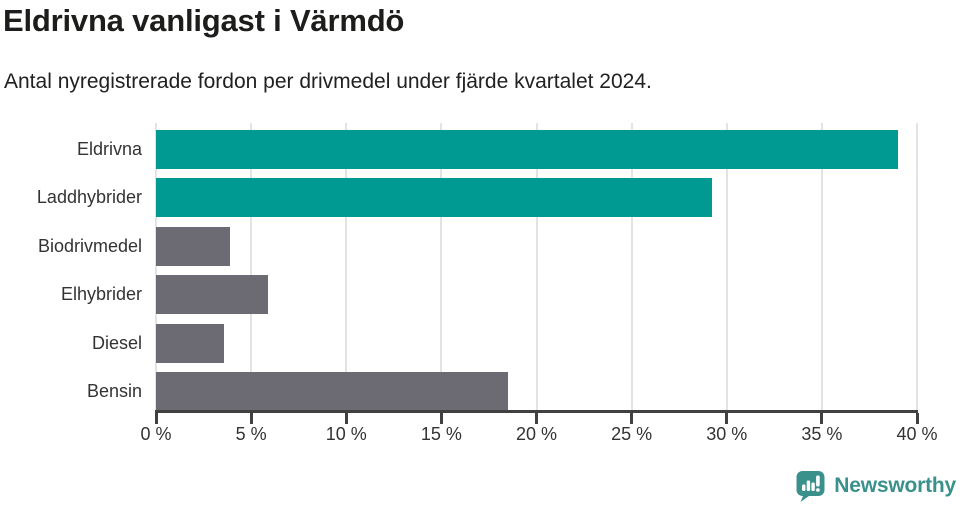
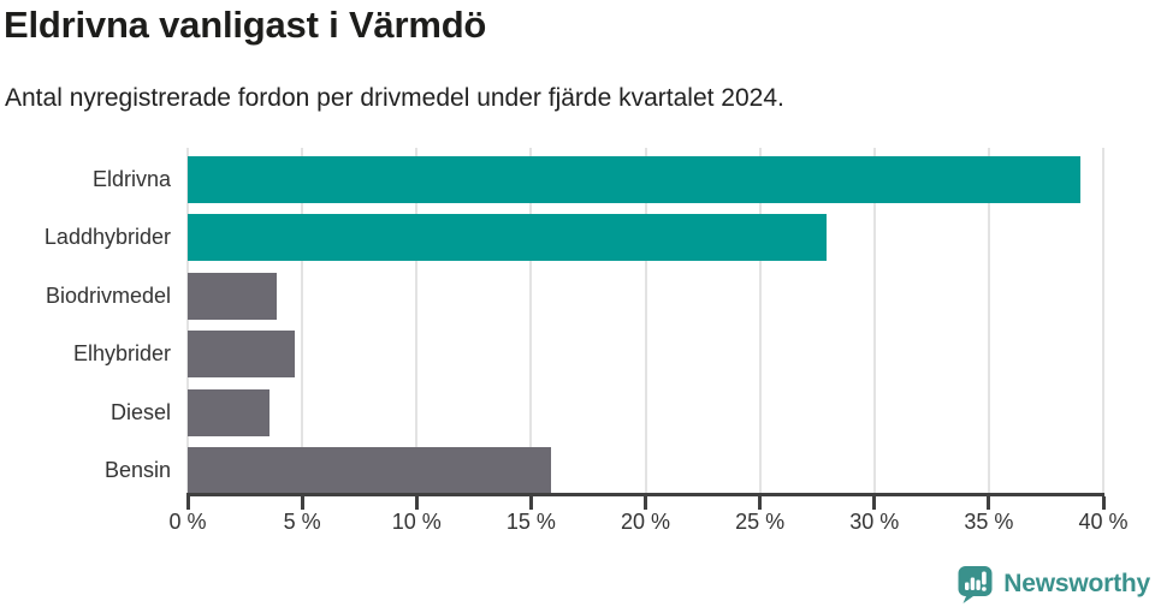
Laddhybrider: 29.2% -> 27.9%
Elhybrider: 5.9% -> 4.7%
Bensin: 18.5% -> 15.9%
